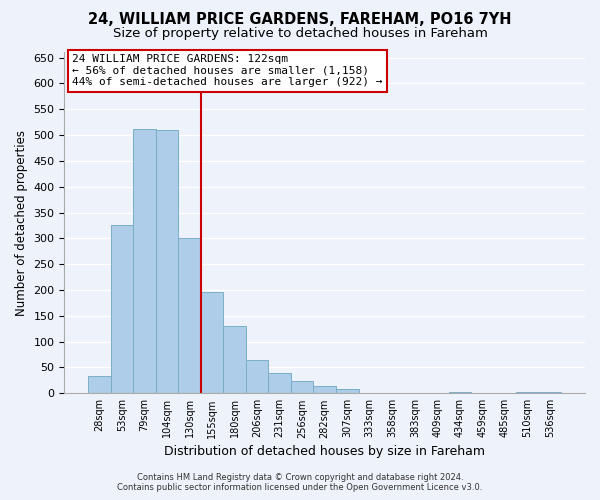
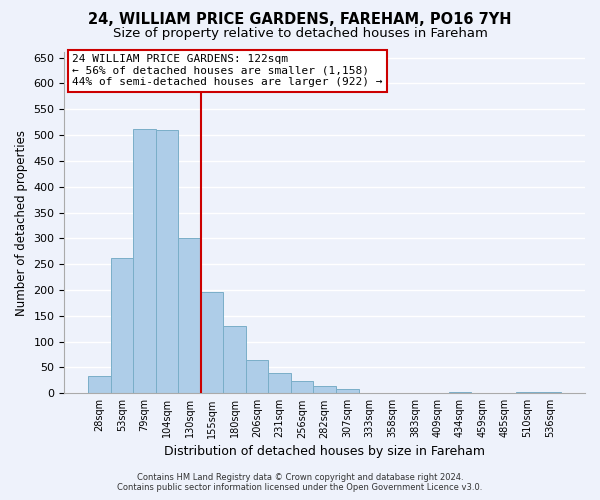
53sqm: 326 -> 263
